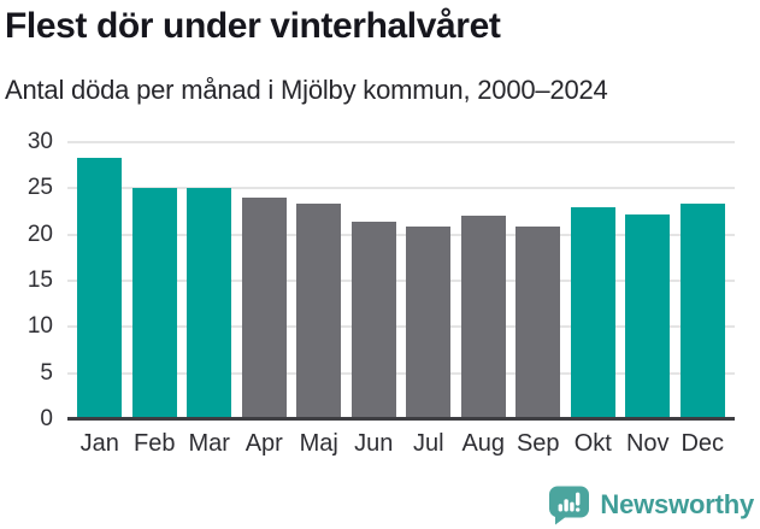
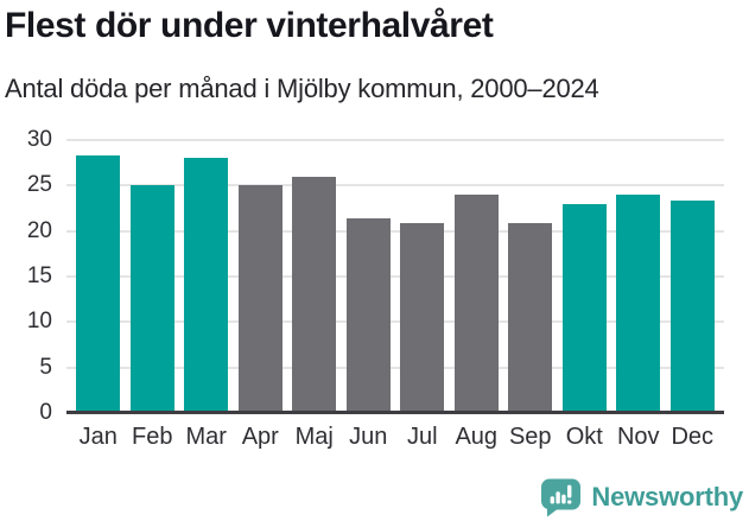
Mar: 25 -> 28
Apr: 24 -> 25
Maj: 23 -> 26
Aug: 22 -> 24
Nov: 22 -> 24
